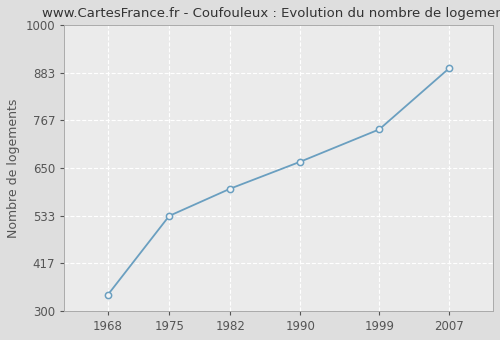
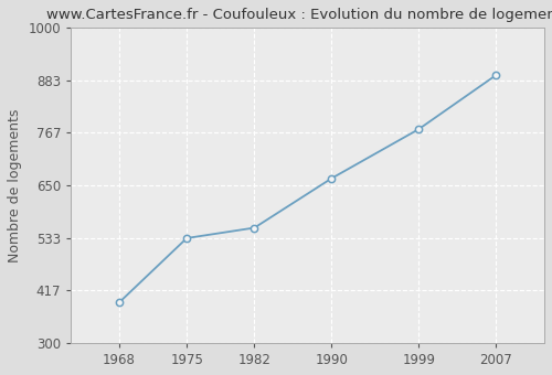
1968: 340 -> 390
1982: 600 -> 556
1999: 745 -> 775
